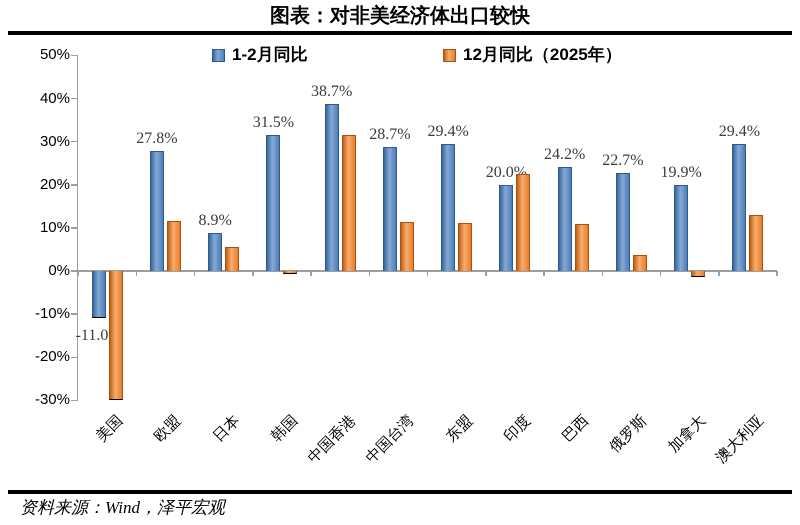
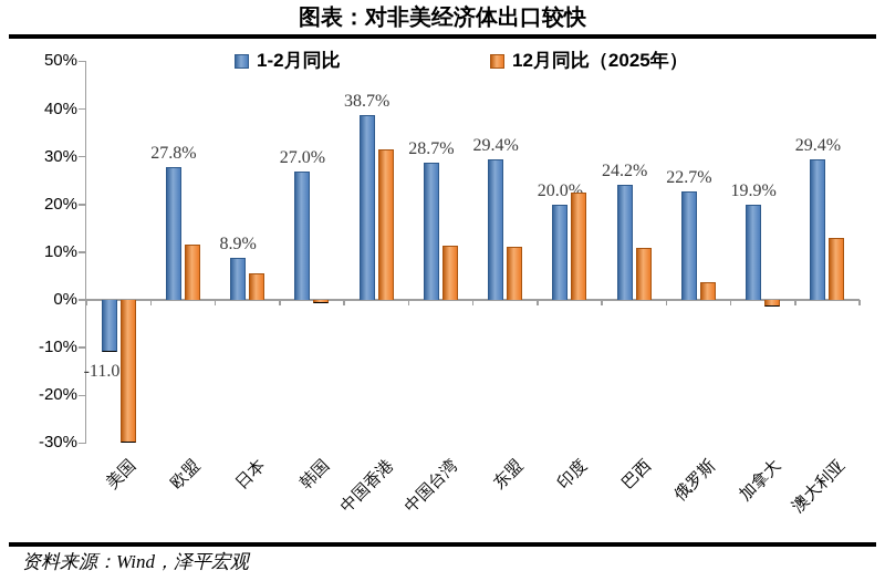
1-2月同比/韩国: 31.5% -> 27.0%
